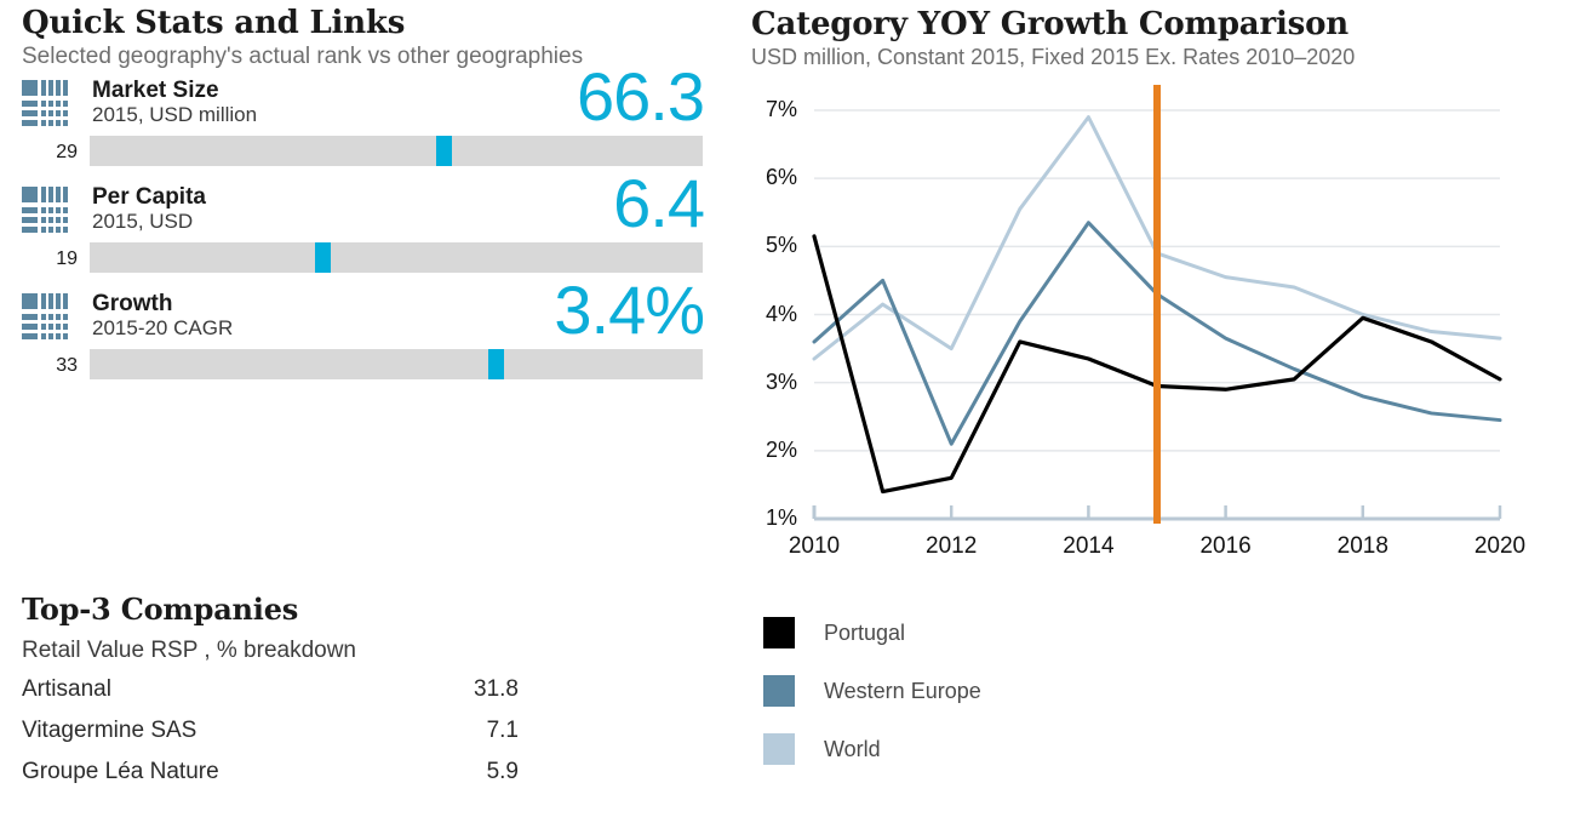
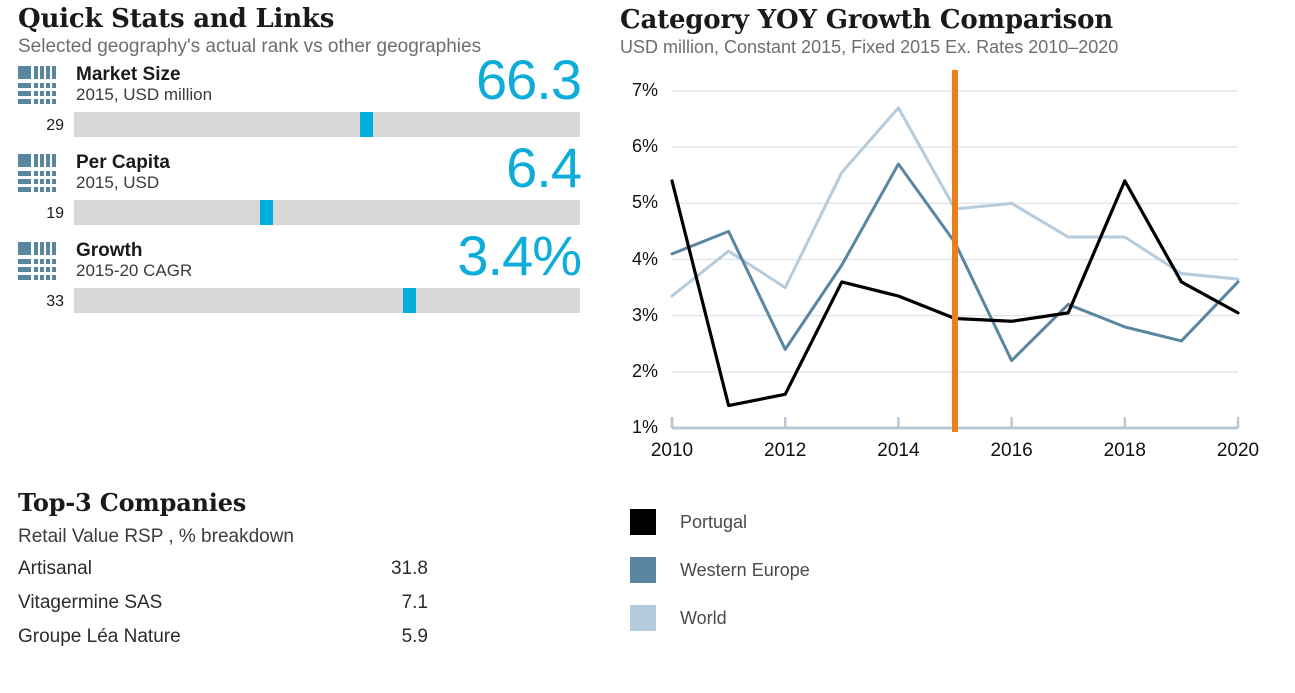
Portugal/2010: 5.2% -> 5.4%
Western Europe/2010: 3.6% -> 4.1%
Western Europe/2012: 2.1% -> 2.4%
Western Europe/2014: 5.3% -> 5.7%
World/2014: 6.9% -> 6.7%
Western Europe/2016: 3.6% -> 2.2%
World/2016: 4.5% -> 5.0%
Portugal/2018: 4.0% -> 5.4%
World/2018: 4.0% -> 4.4%
Western Europe/2020: 2.5% -> 3.6%
